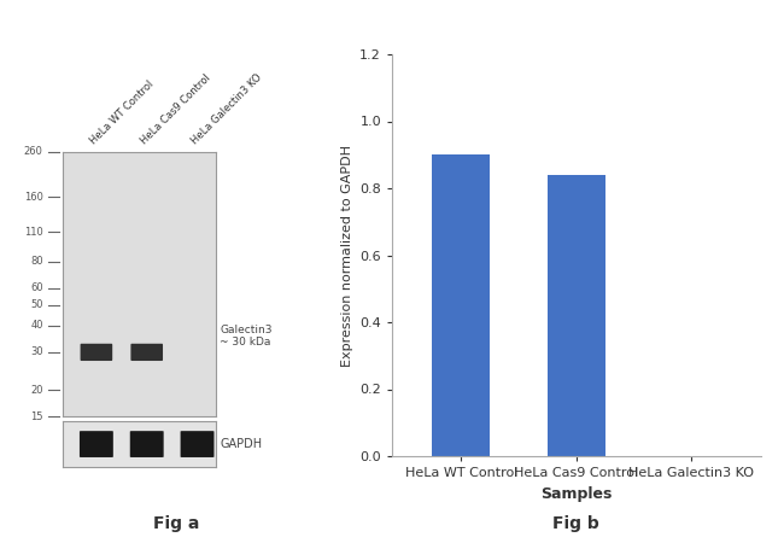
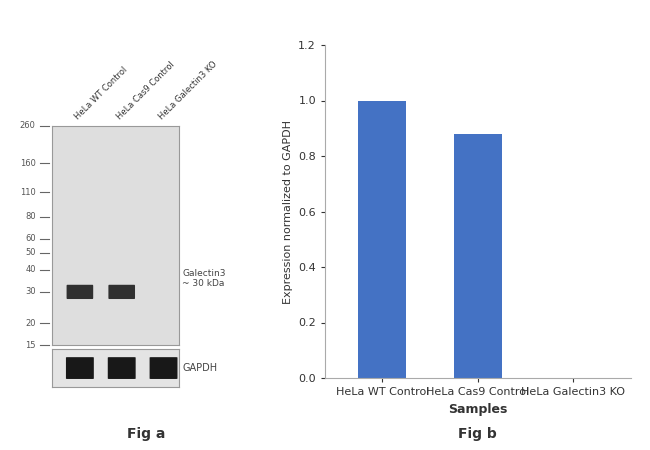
HeLa WT Control: 0.90 -> 1.00
HeLa Cas9 Control: 0.84 -> 0.88
